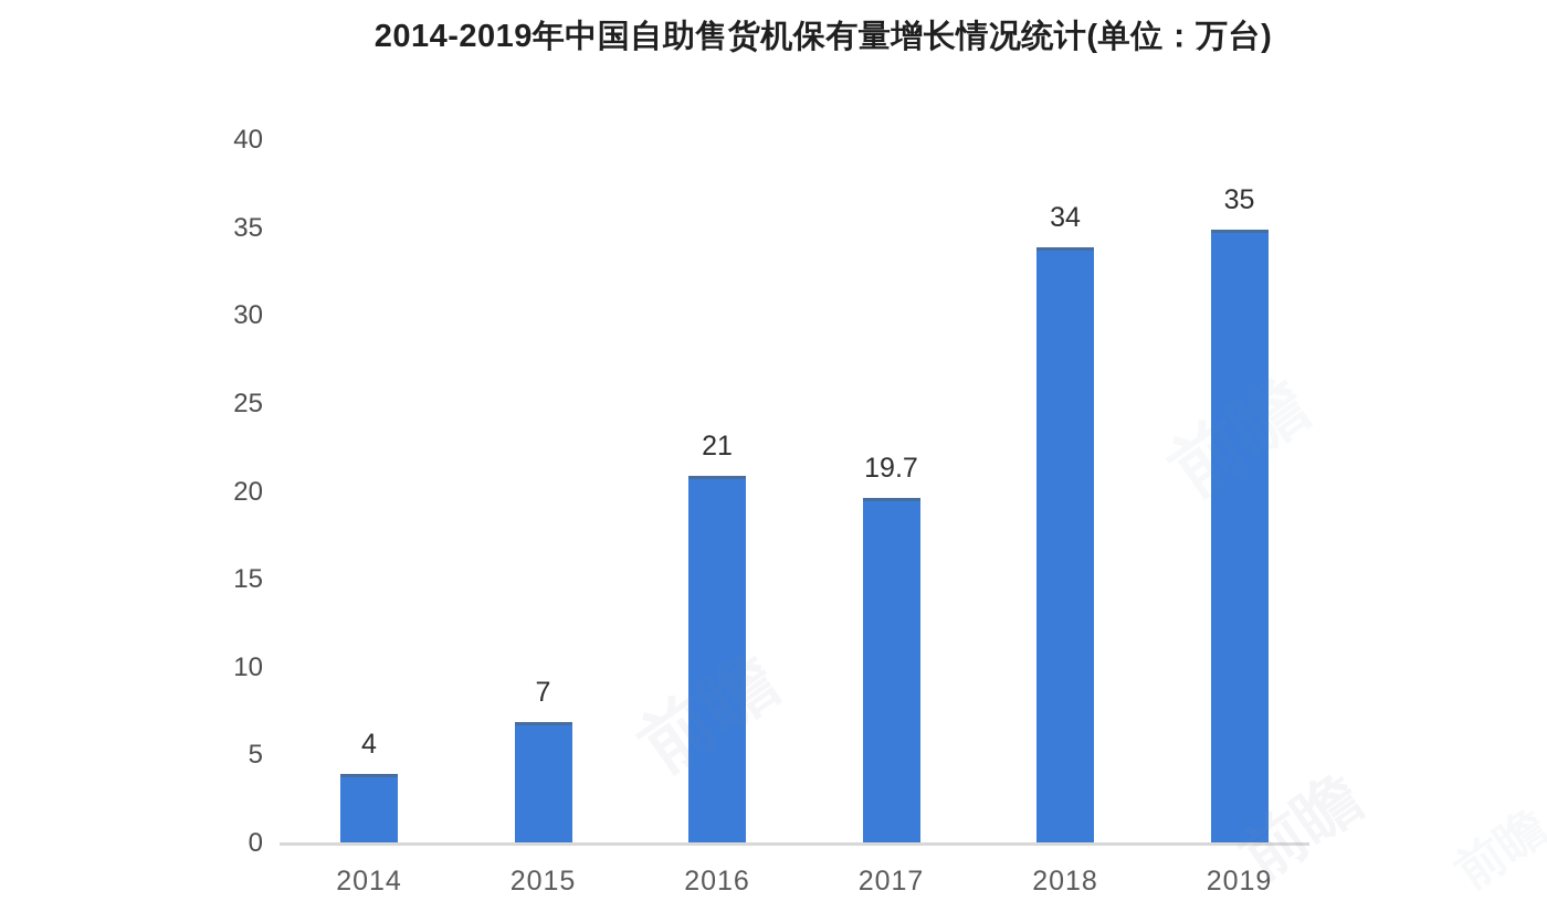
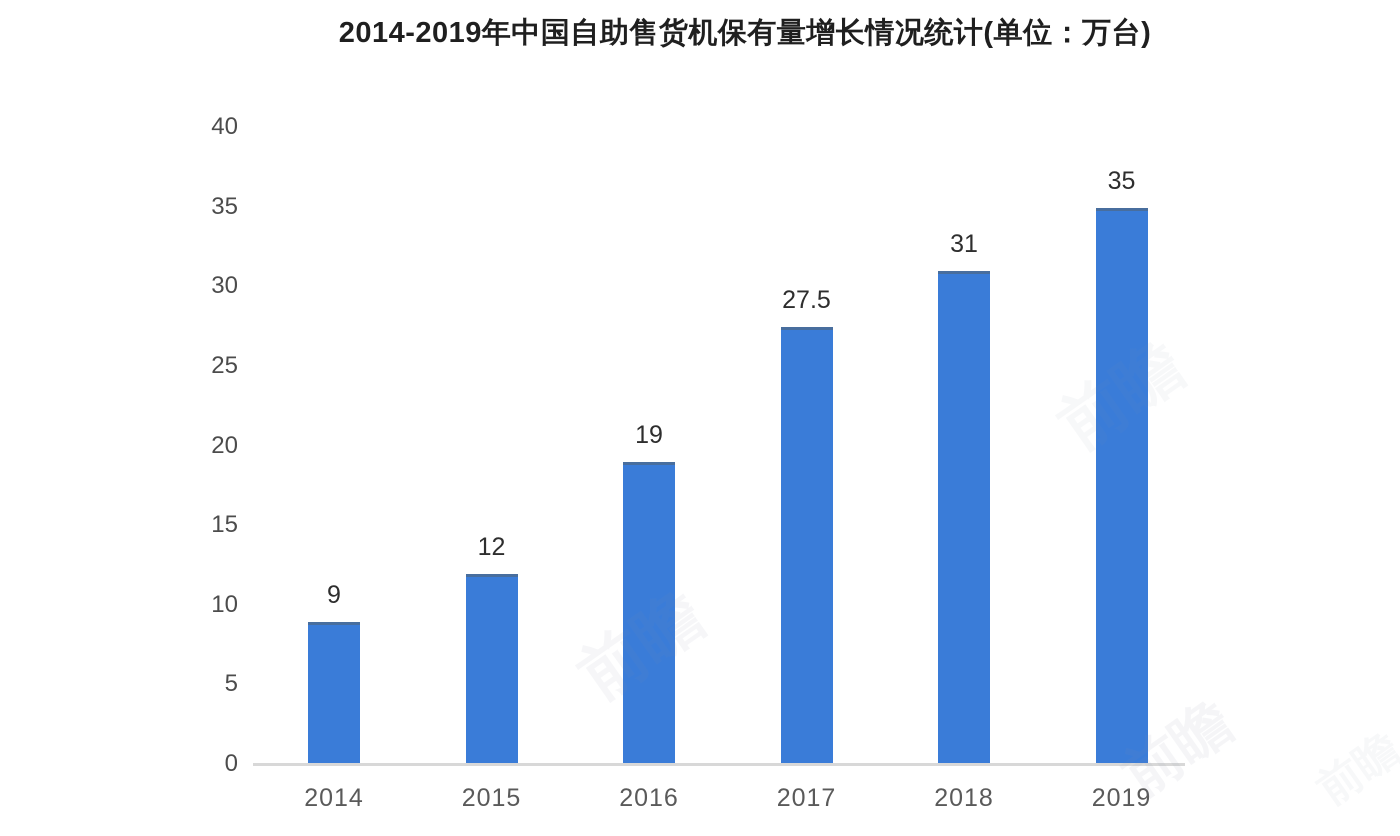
2014: 4 -> 9
2015: 7 -> 12
2016: 21 -> 19
2017: 19.7 -> 27.5
2018: 34 -> 31
